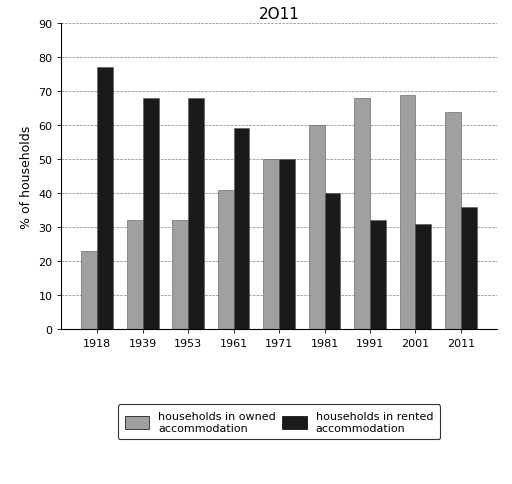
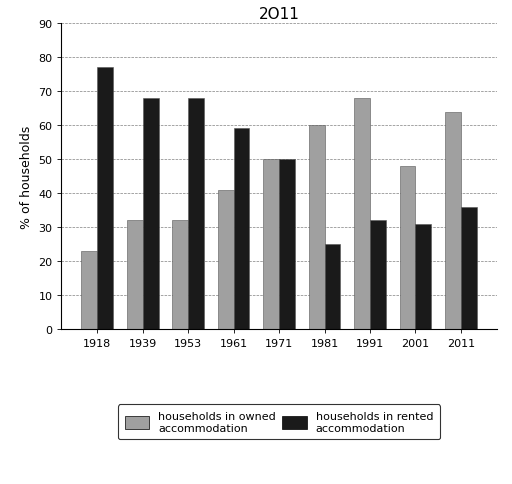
households in rented accommodation/1981: 40 -> 25
households in owned accommodation/2001: 69 -> 48
